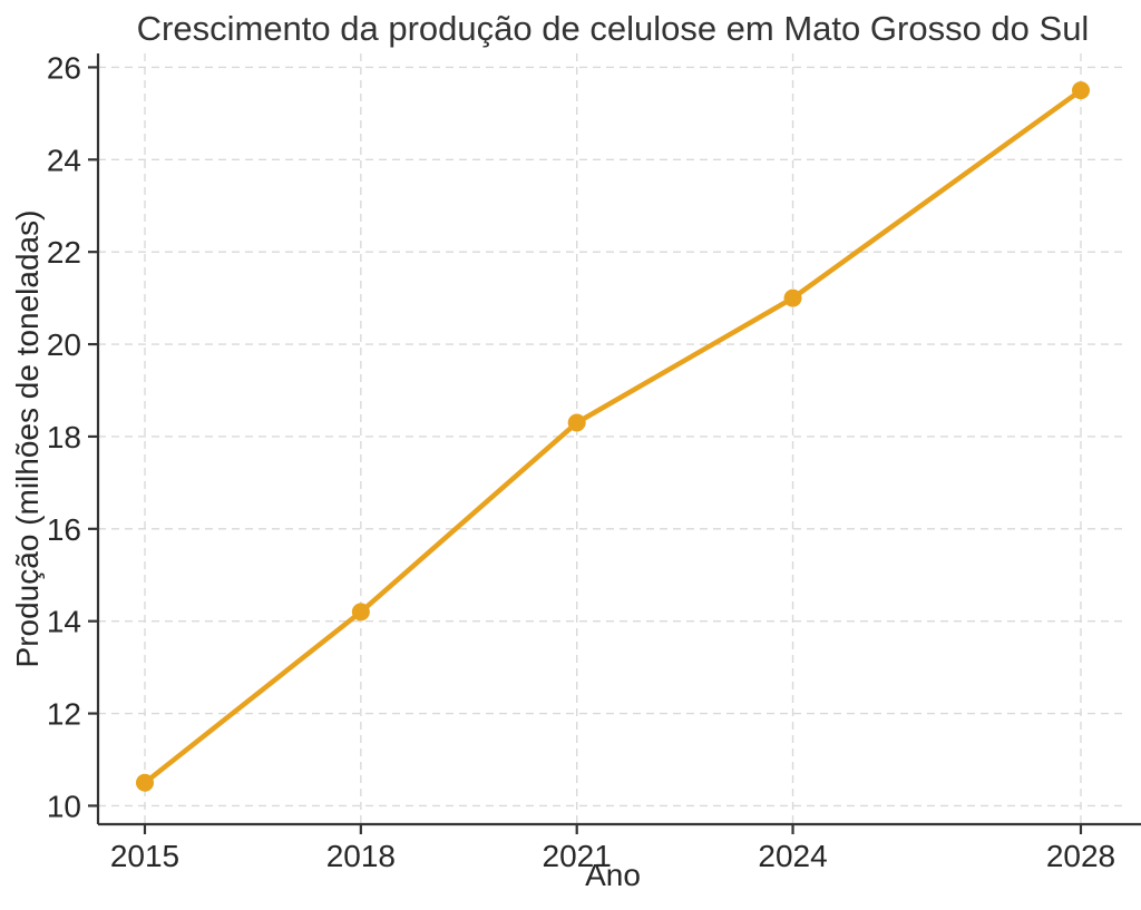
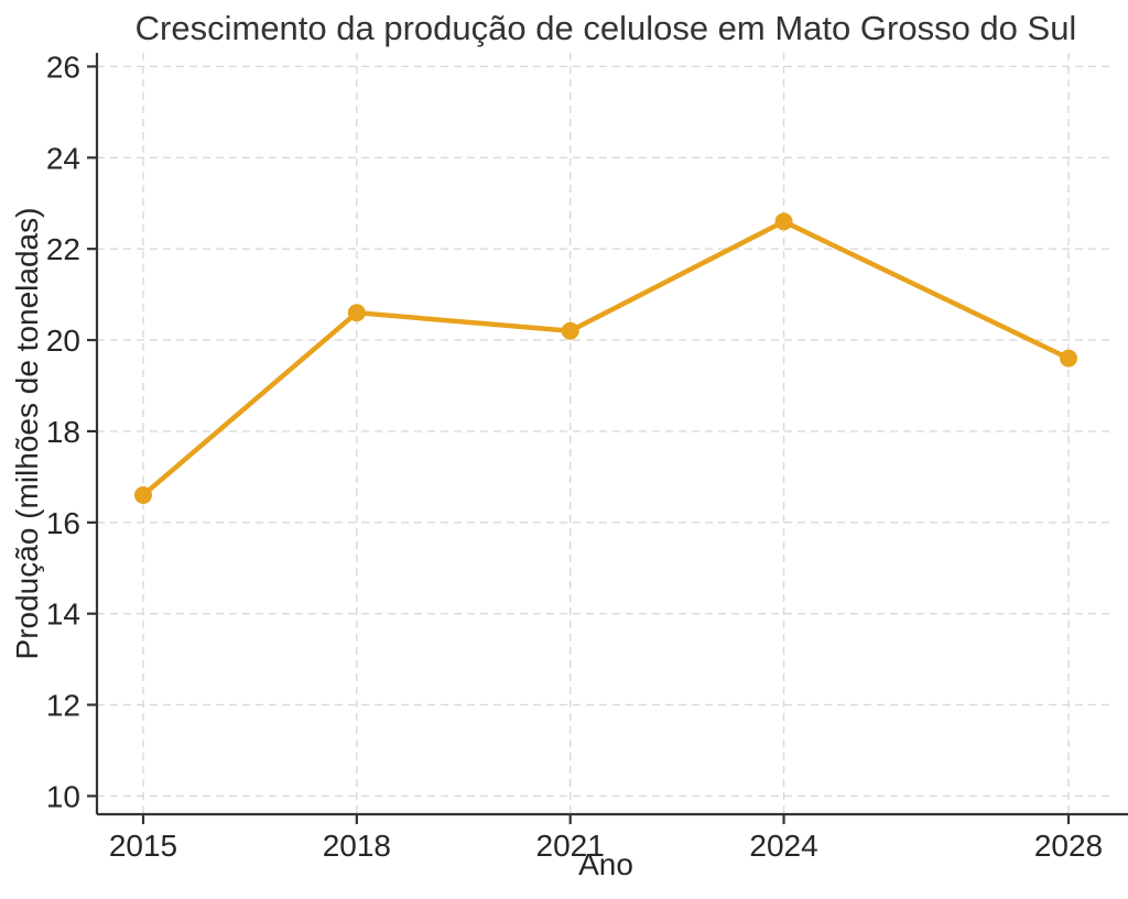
2015: 10.5 -> 16.6
2018: 14.2 -> 20.6
2021: 18.3 -> 20.2
2024: 21.0 -> 22.6
2028: 25.5 -> 19.6
